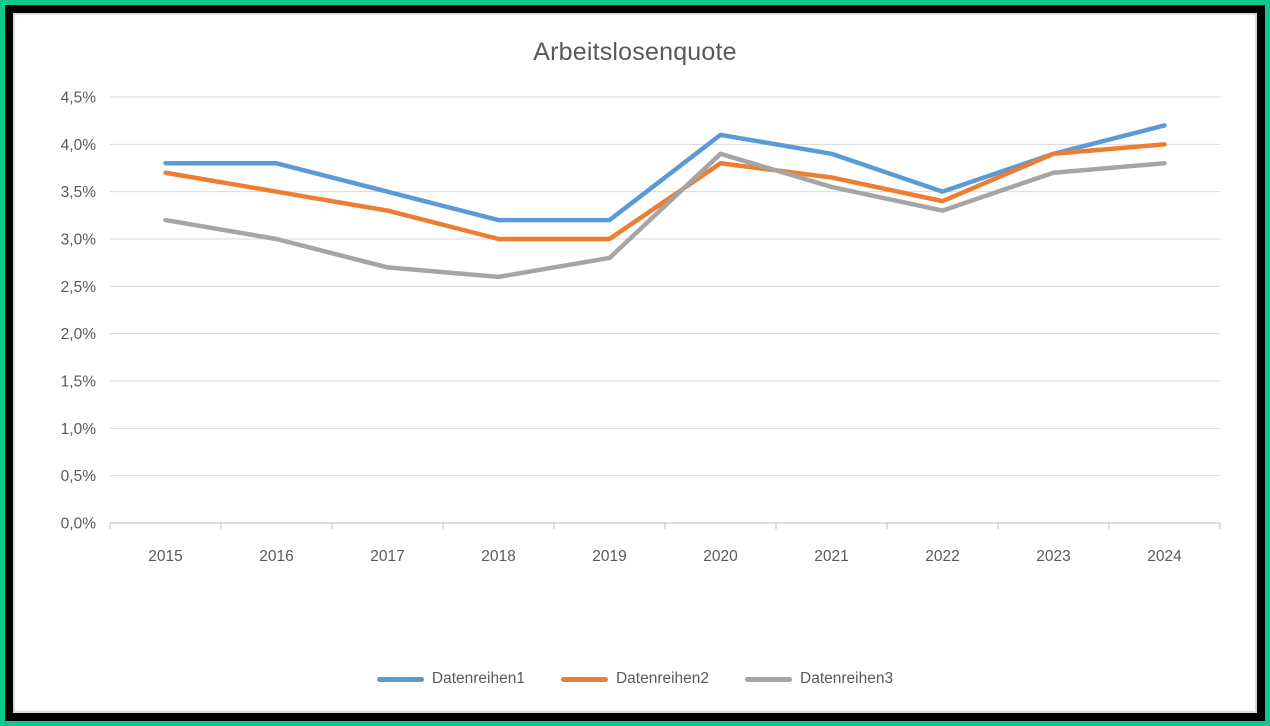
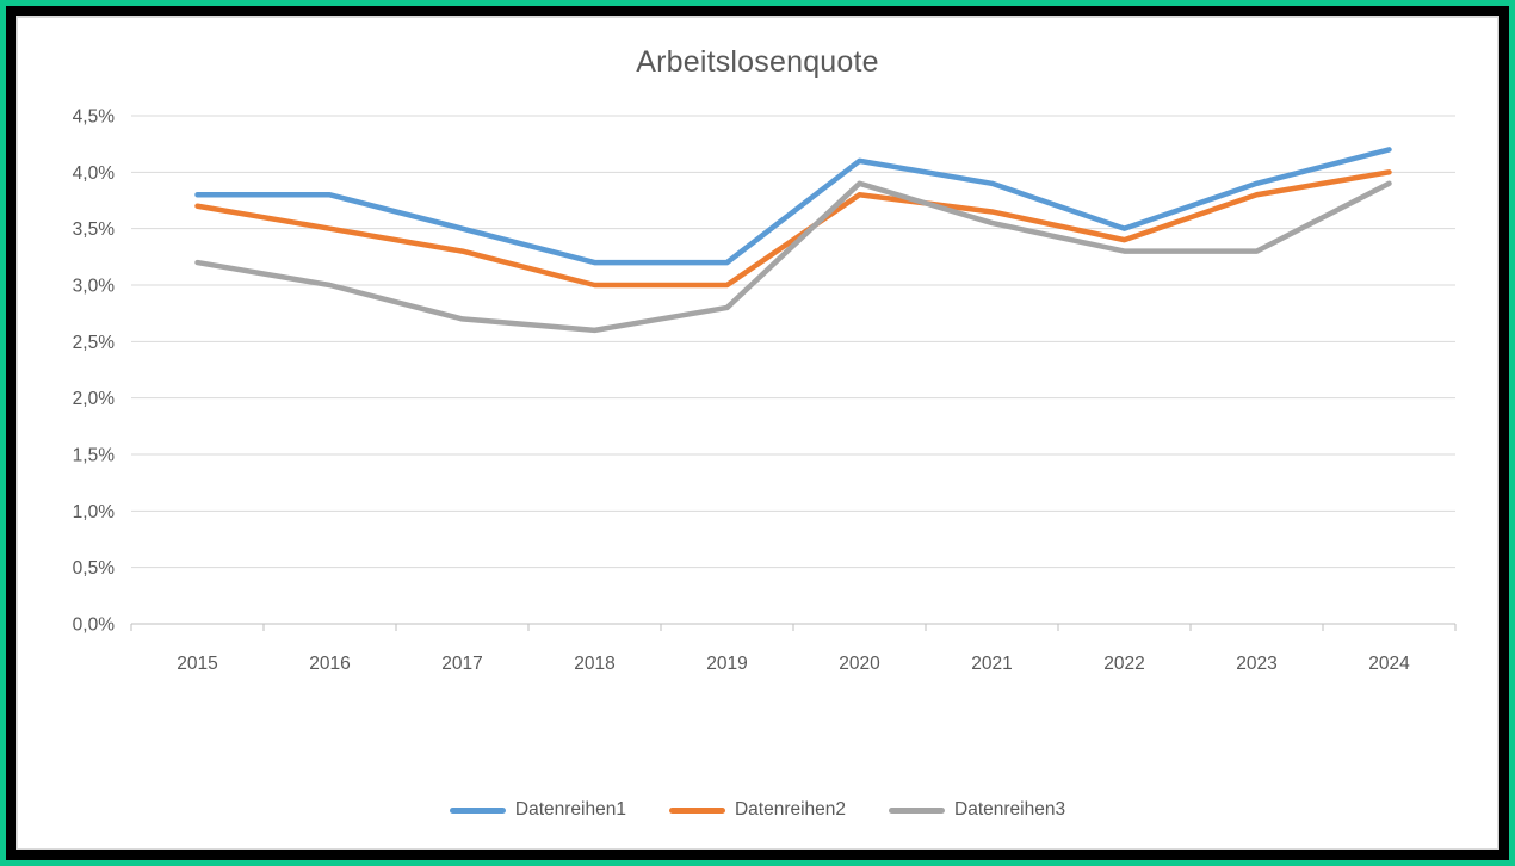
Datenreihen2/2023: 3,9% -> 3,8%
Datenreihen3/2023: 3,7% -> 3,3%
Datenreihen3/2024: 3,8% -> 3,9%
